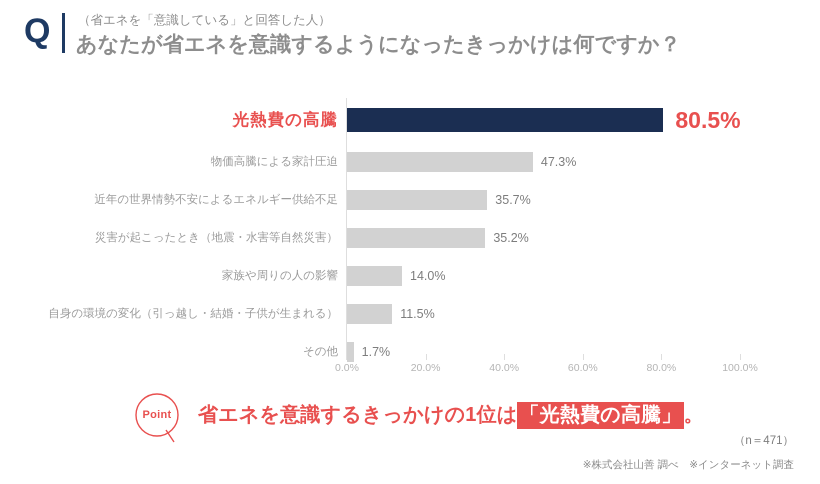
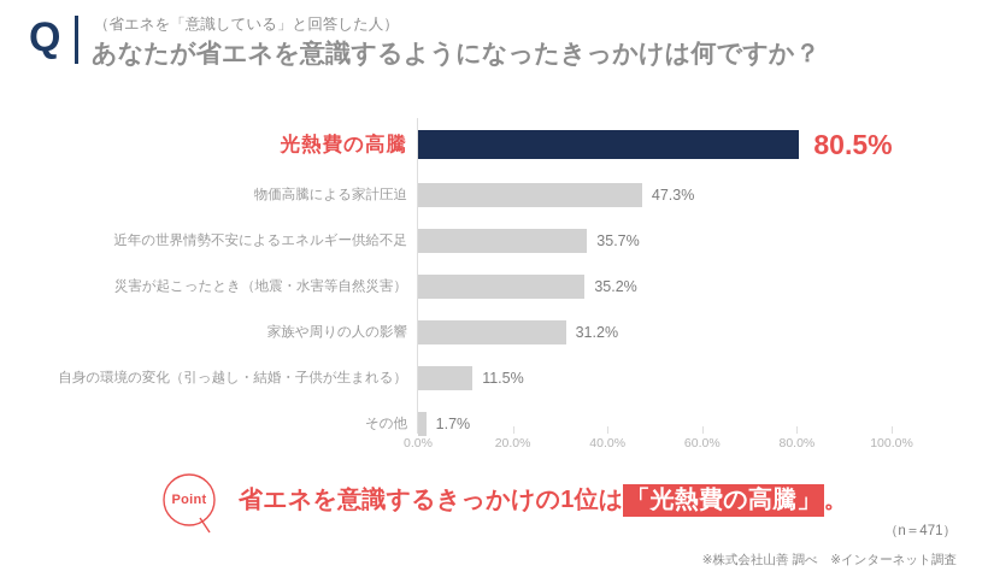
家族や周りの人の影響: 14.0% -> 31.2%
